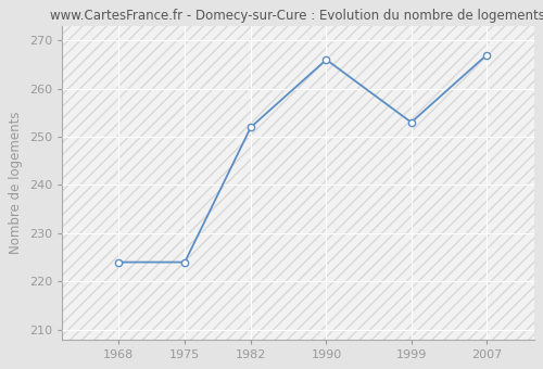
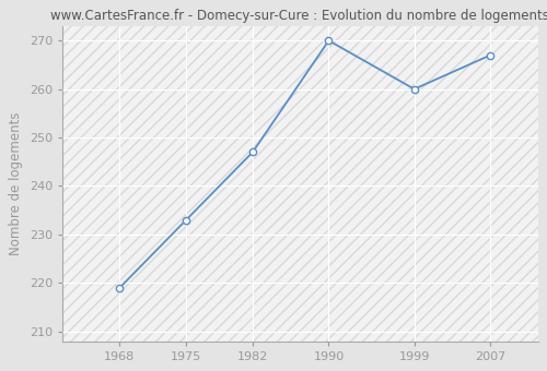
1968: 224 -> 219
1975: 224 -> 233
1982: 252 -> 247
1990: 266 -> 270
1999: 253 -> 260
